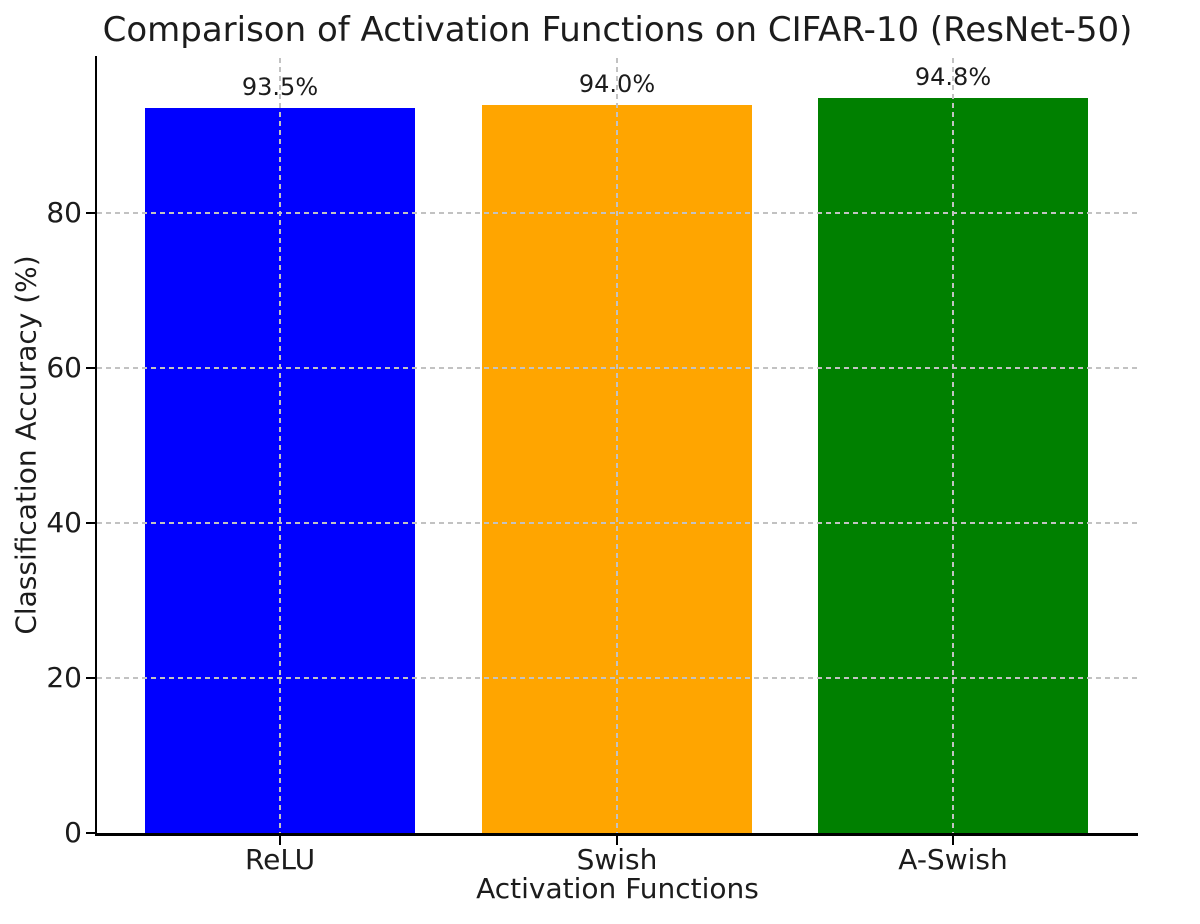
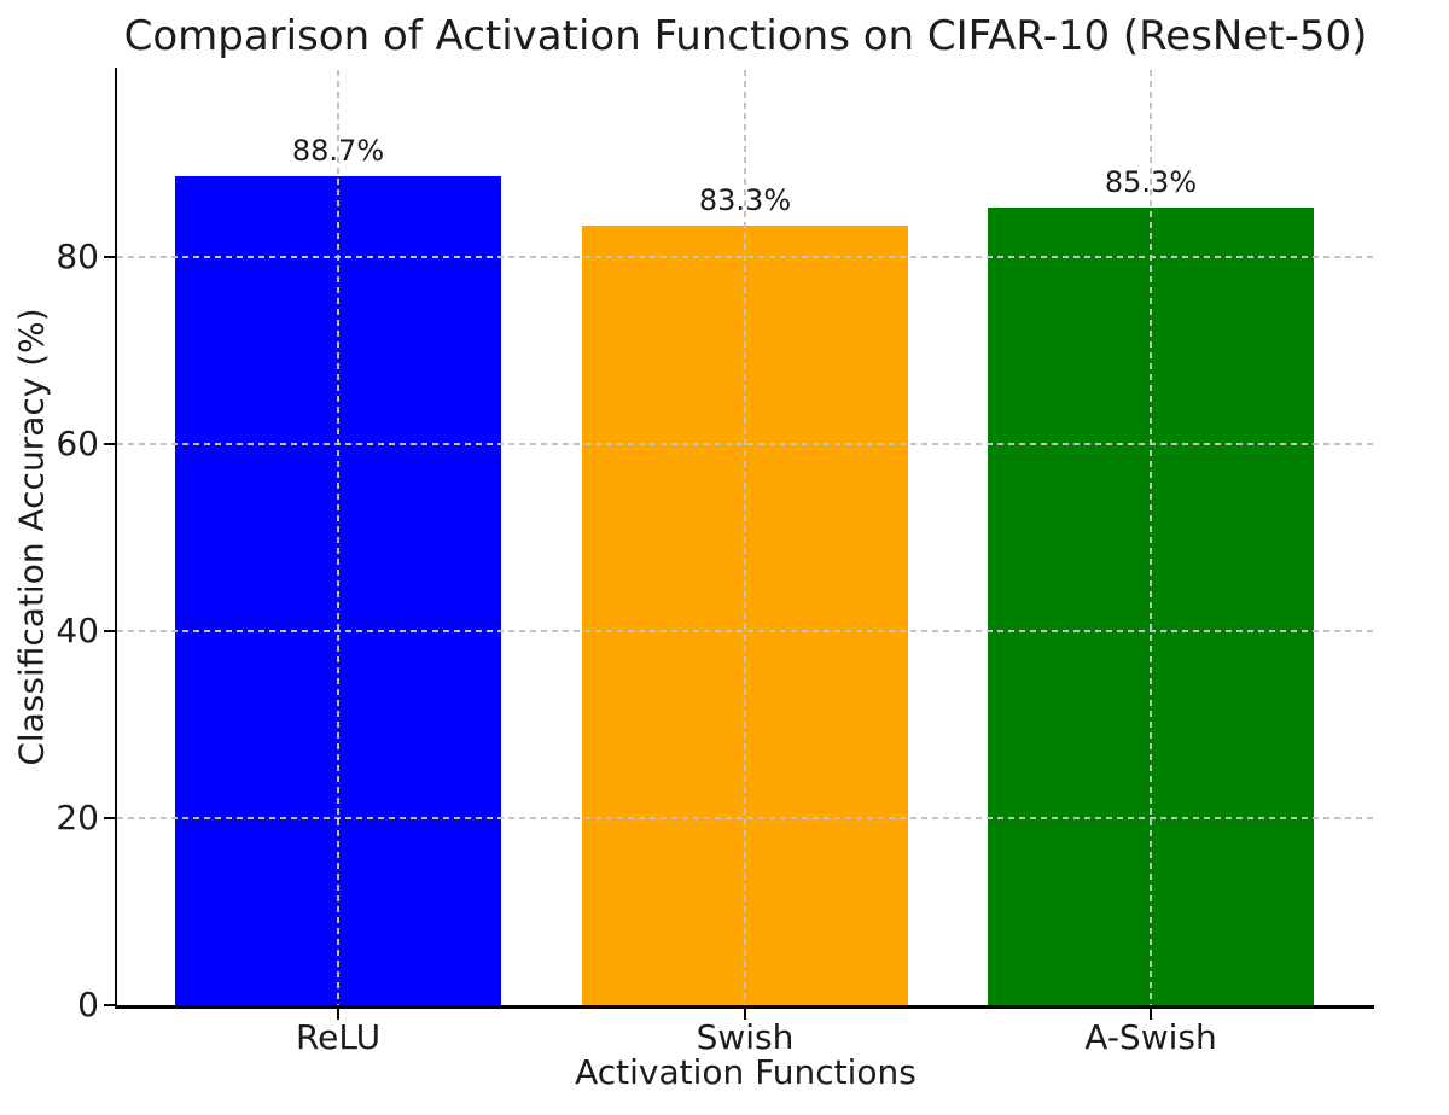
ReLU: 93.5% -> 88.7%
Swish: 94.0% -> 83.3%
A-Swish: 94.8% -> 85.3%
